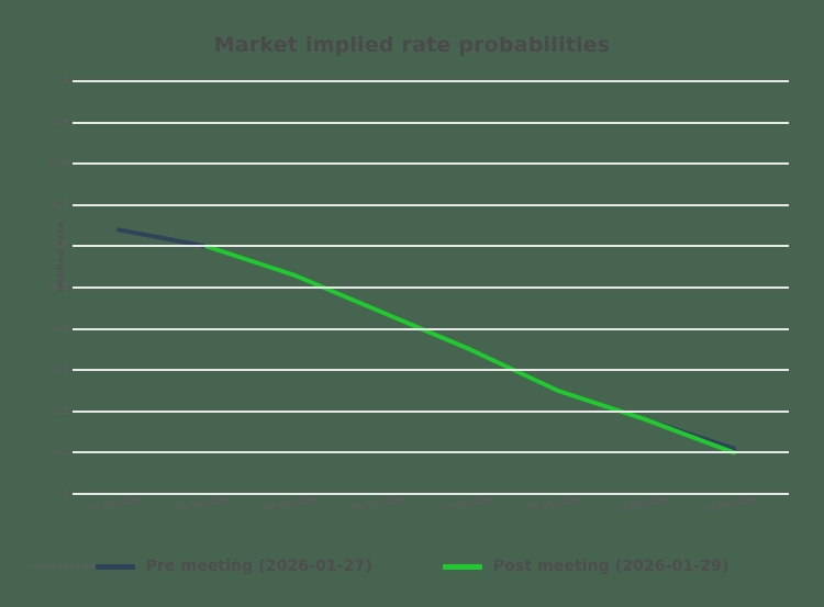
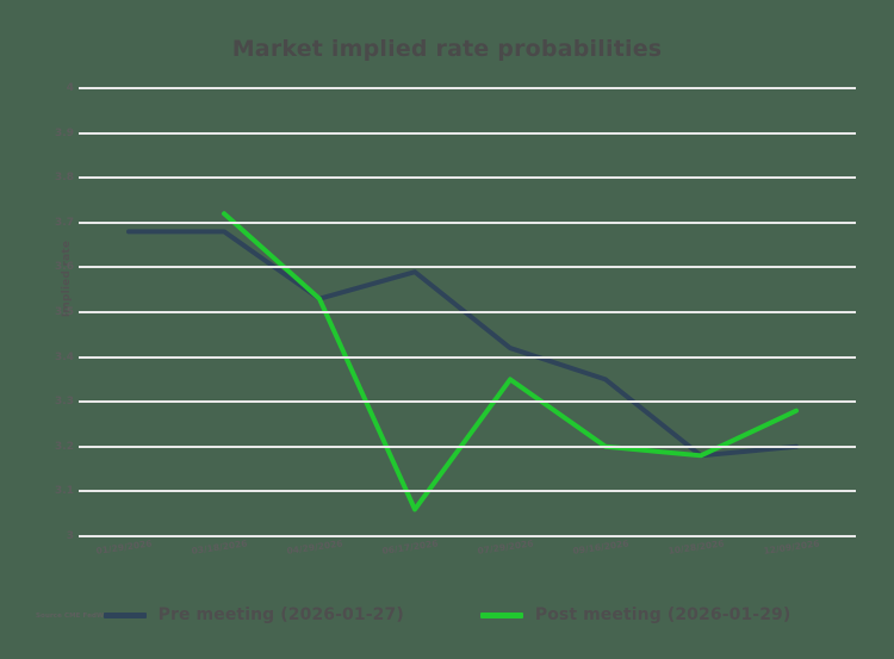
Pre meeting (2026-01-27)/01/29/2026: 3.64 -> 3.68
Pre meeting (2026-01-27)/03/18/2026: 3.60 -> 3.68
Post meeting (2026-01-29)/03/18/2026: 3.60 -> 3.72
Pre meeting (2026-01-27)/06/17/2026: 3.44 -> 3.59
Post meeting (2026-01-29)/06/17/2026: 3.44 -> 3.06
Pre meeting (2026-01-27)/07/29/2026: 3.35 -> 3.42
Pre meeting (2026-01-27)/09/16/2026: 3.25 -> 3.35
Post meeting (2026-01-29)/09/16/2026: 3.25 -> 3.20
Pre meeting (2026-01-27)/12/09/2026: 3.11 -> 3.20
Post meeting (2026-01-29)/12/09/2026: 3.10 -> 3.28
